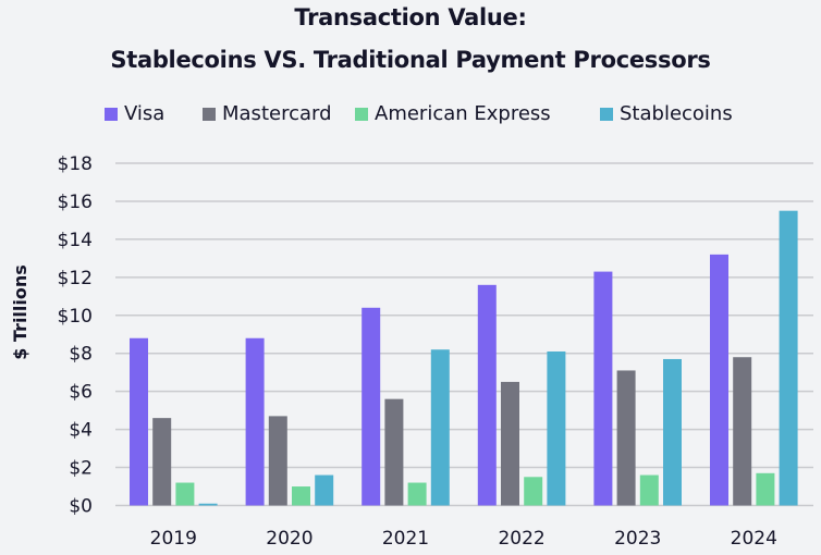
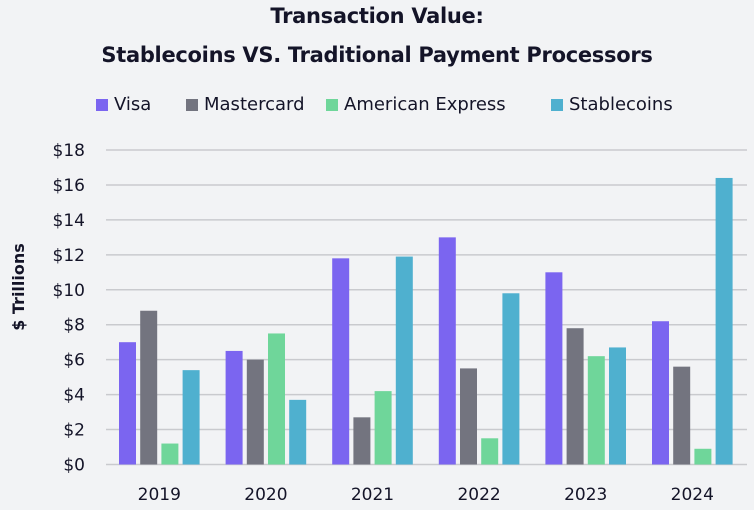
Visa/2019: $8.8 -> $7.0
Mastercard/2019: $4.6 -> $8.8
Stablecoins/2019: $0.1 -> $5.4
Visa/2020: $8.8 -> $6.5
Mastercard/2020: $4.7 -> $6.0
American Express/2020: $1.0 -> $7.5
Stablecoins/2020: $1.6 -> $3.7
Visa/2021: $10.4 -> $11.8
Mastercard/2021: $5.6 -> $2.7
American Express/2021: $1.2 -> $4.2
Stablecoins/2021: $8.2 -> $11.9
Visa/2022: $11.6 -> $13.0
Mastercard/2022: $6.5 -> $5.5
Stablecoins/2022: $8.1 -> $9.8
Visa/2023: $12.3 -> $11.0
Mastercard/2023: $7.1 -> $7.8
American Express/2023: $1.6 -> $6.2
Stablecoins/2023: $7.7 -> $6.7
Visa/2024: $13.2 -> $8.2
Mastercard/2024: $7.8 -> $5.6
American Express/2024: $1.7 -> $0.9
Stablecoins/2024: $15.5 -> $16.4
